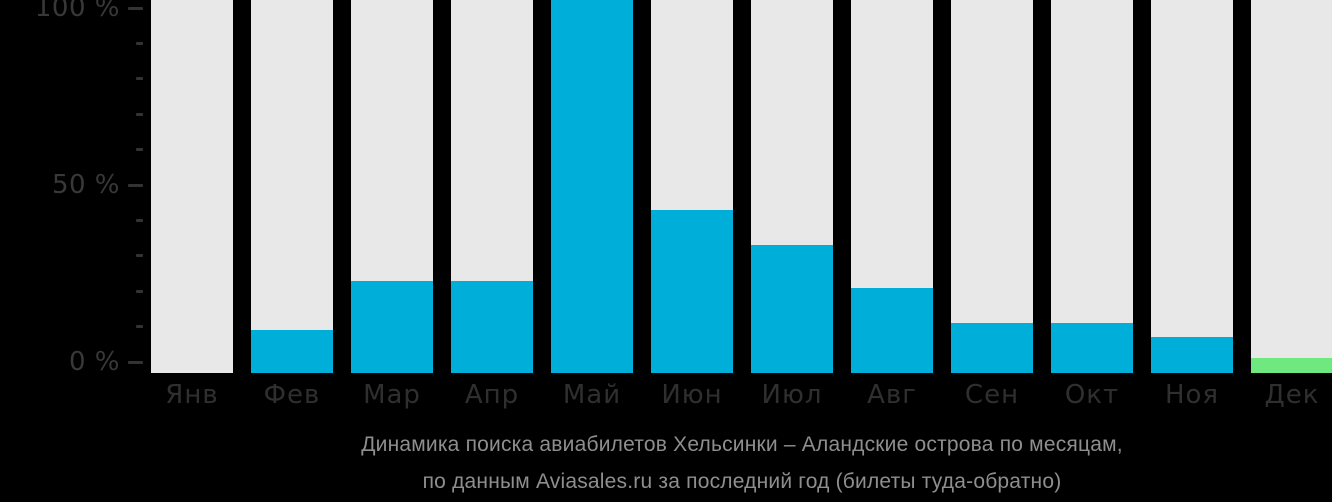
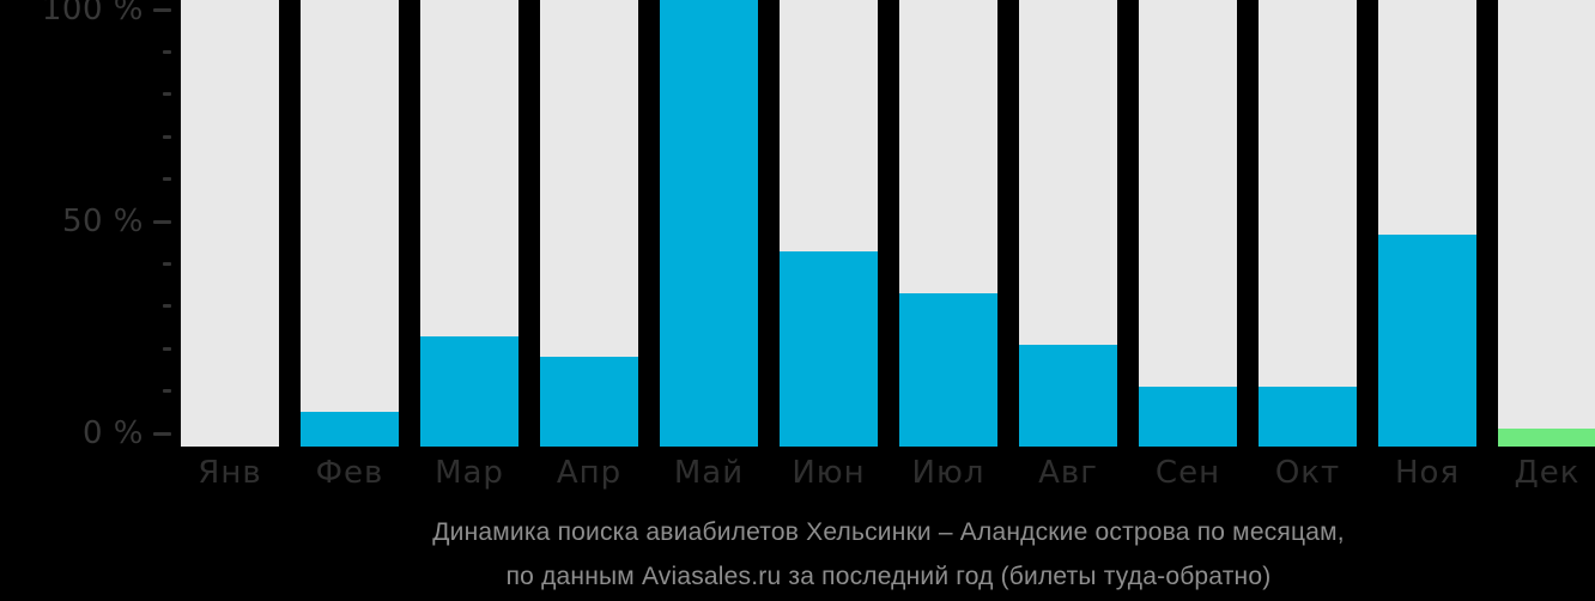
Фев: 9% -> 5%
Апр: 23% -> 18%
Ноя: 7% -> 47%
